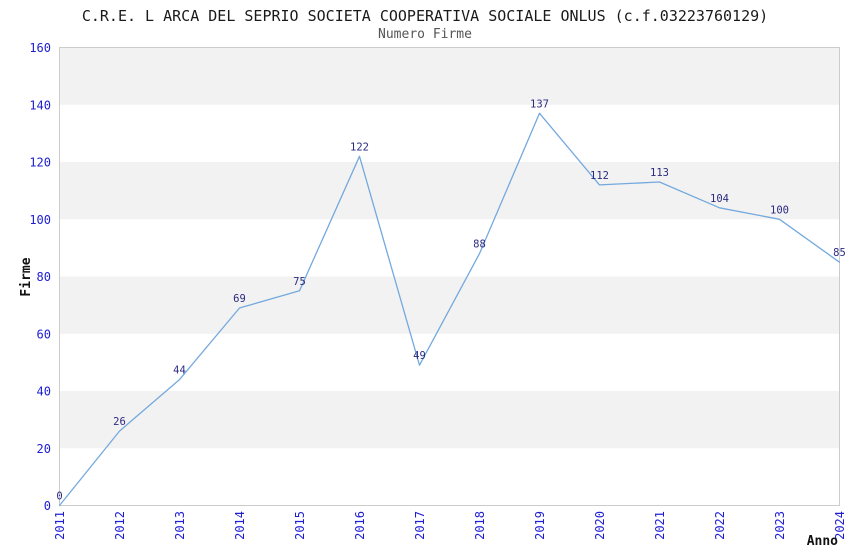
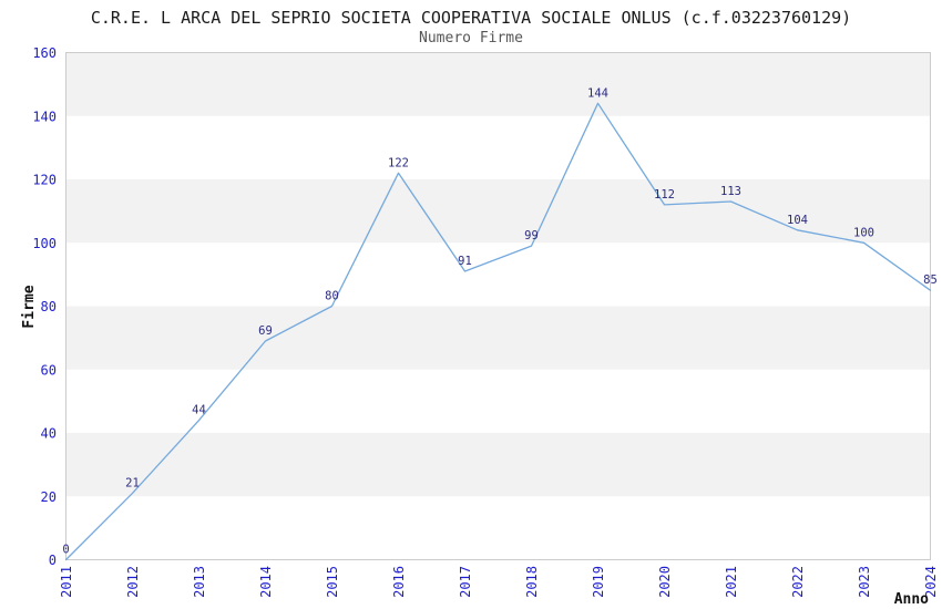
2012: 26 -> 21
2015: 75 -> 80
2017: 49 -> 91
2018: 88 -> 99
2019: 137 -> 144
